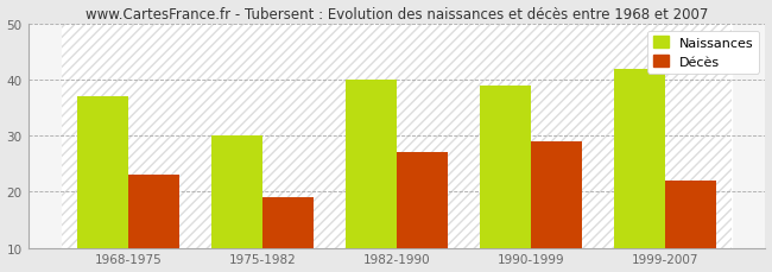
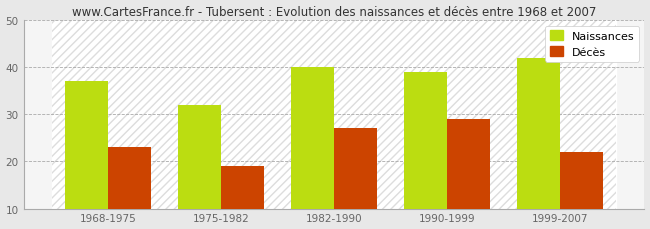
Naissances/1975-1982: 30 -> 32
